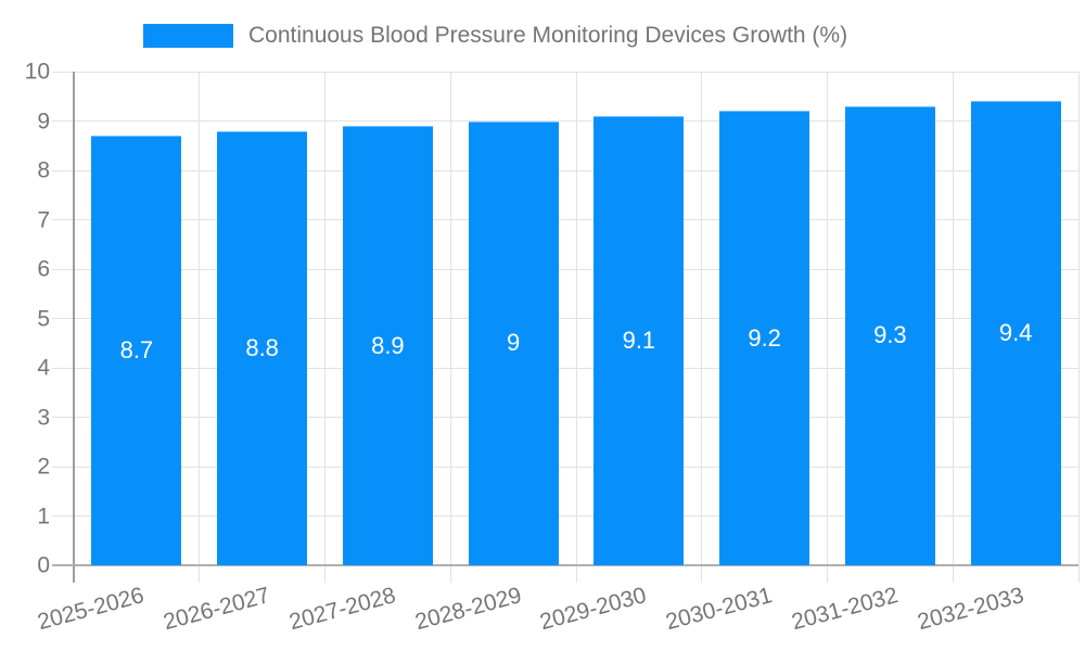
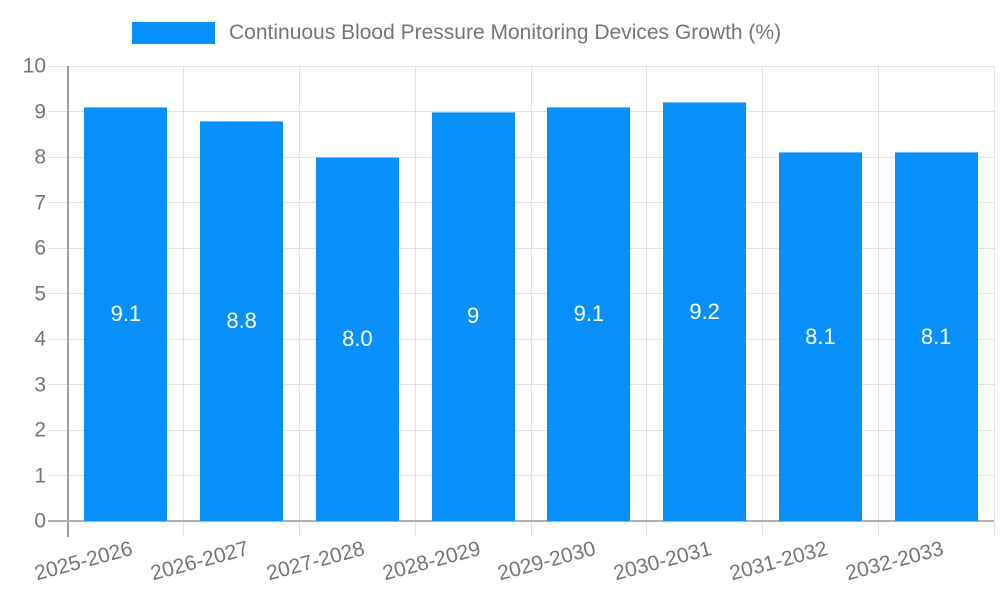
2025-2026: 8.7 -> 9.1
2027-2028: 8.9 -> 8.0
2031-2032: 9.3 -> 8.1
2032-2033: 9.4 -> 8.1
